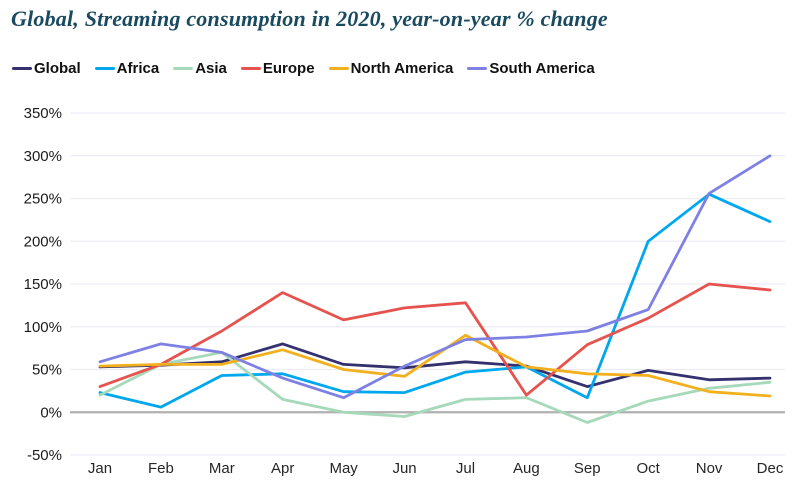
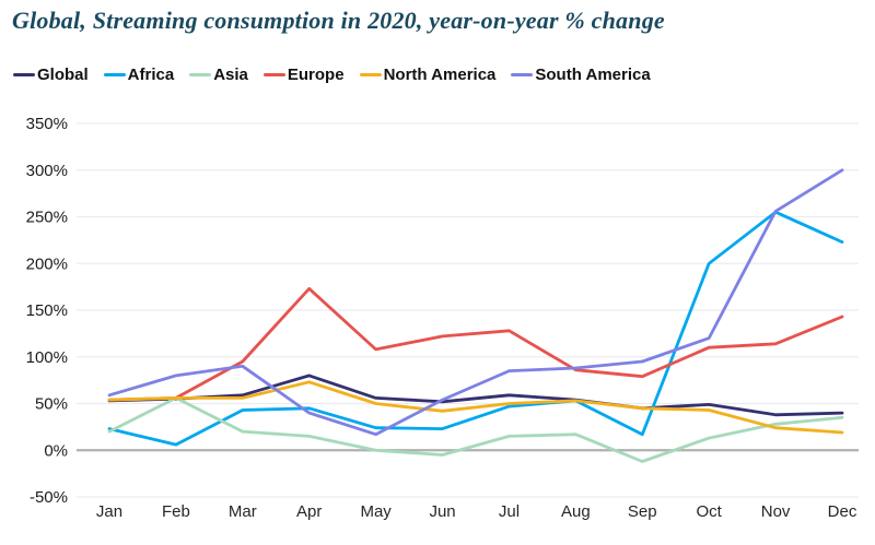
Europe/Jan: 30% -> 50%
Asia/Mar: 70% -> 20%
South America/Mar: 70% -> 90%
Europe/Apr: 140% -> 170%
North America/Jul: 90% -> 50%
Europe/Aug: 20% -> 90%
Global/Sep: 30% -> 40%
Europe/Nov: 150% -> 110%
